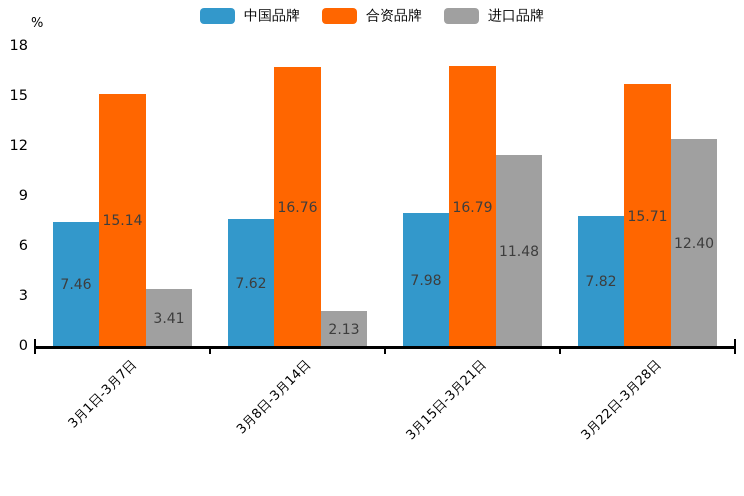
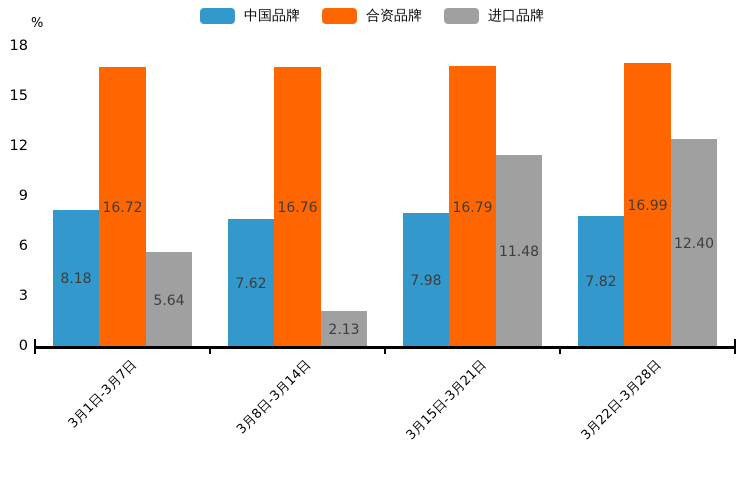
中国品牌/3月1日-3月7日: 7.46 -> 8.18
合资品牌/3月1日-3月7日: 15.14 -> 16.72
进口品牌/3月1日-3月7日: 3.41 -> 5.64
合资品牌/3月22日-3月28日: 15.71 -> 16.99
